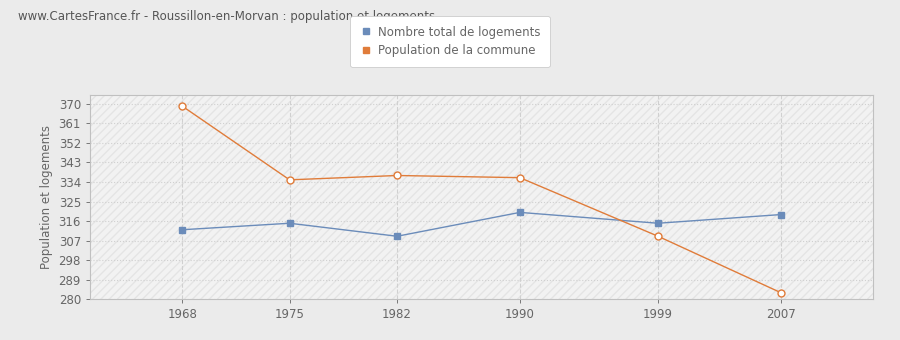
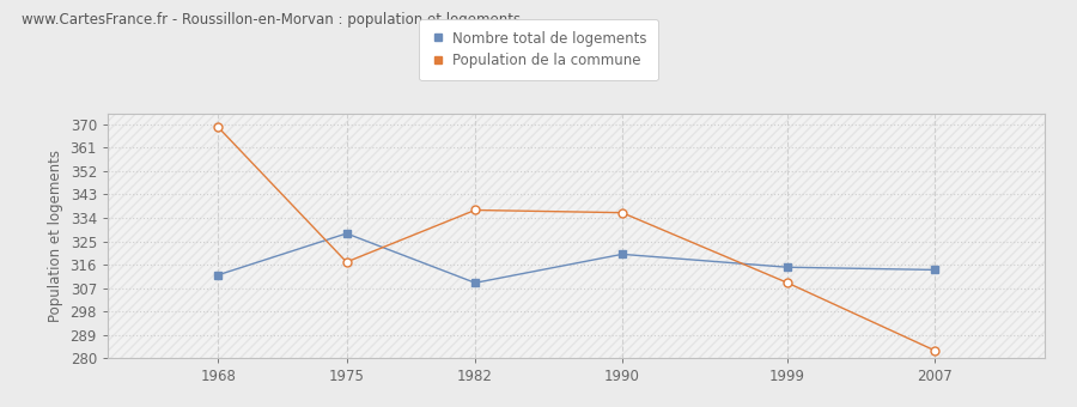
Nombre total de logements/1975: 315 -> 328
Population de la commune/1975: 335 -> 317
Nombre total de logements/2007: 319 -> 314
